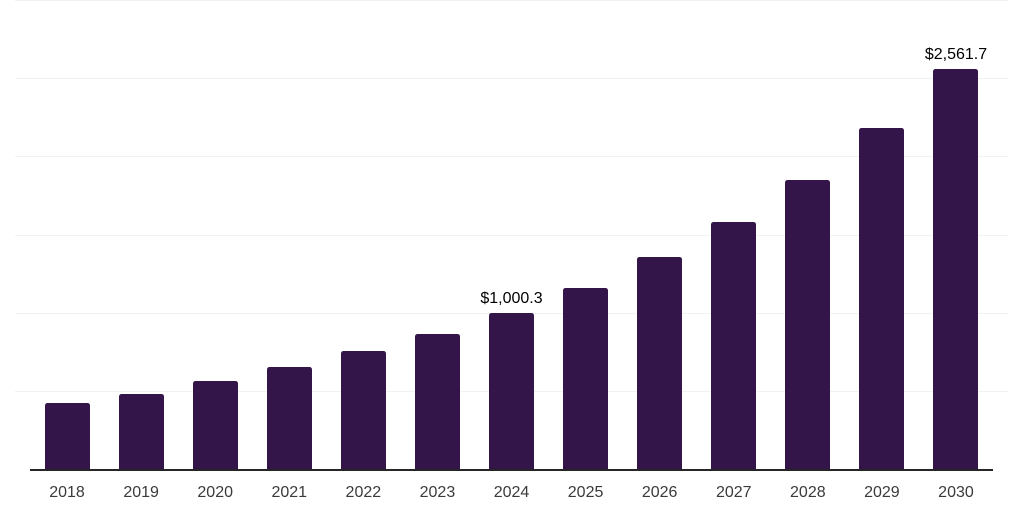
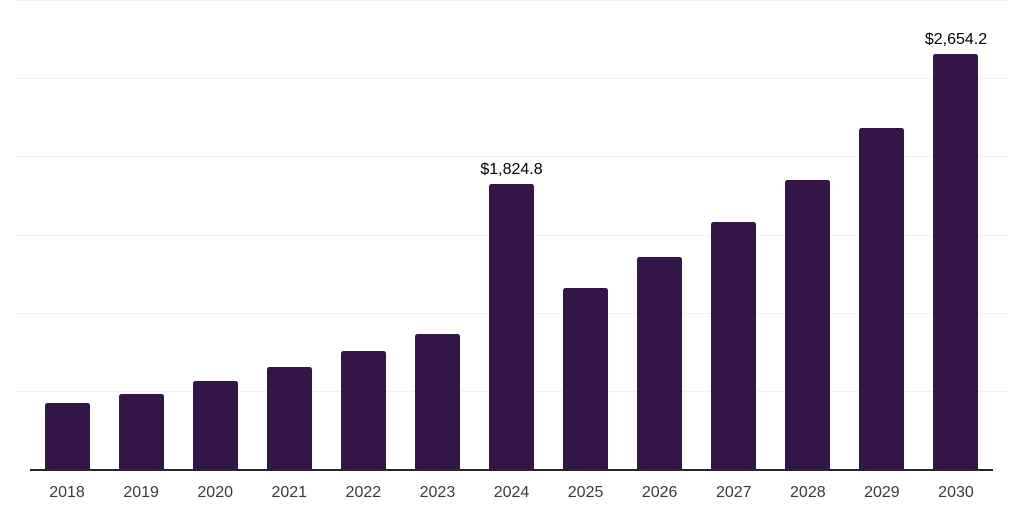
2024: $1,000.3 -> $1,824.8
2030: $2,561.7 -> $2,654.2
